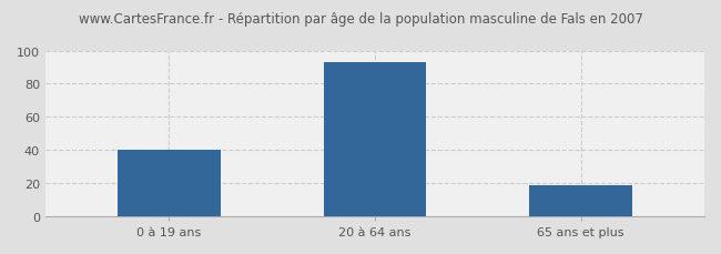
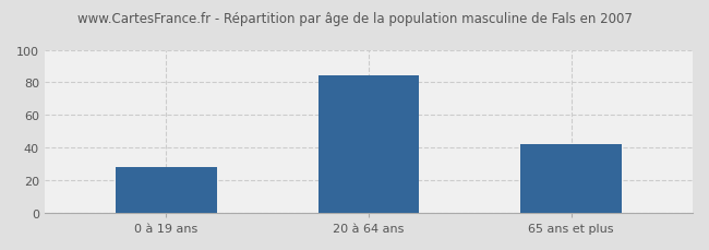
0 à 19 ans: 40 -> 28
20 à 64 ans: 93 -> 84
65 ans et plus: 19 -> 42
